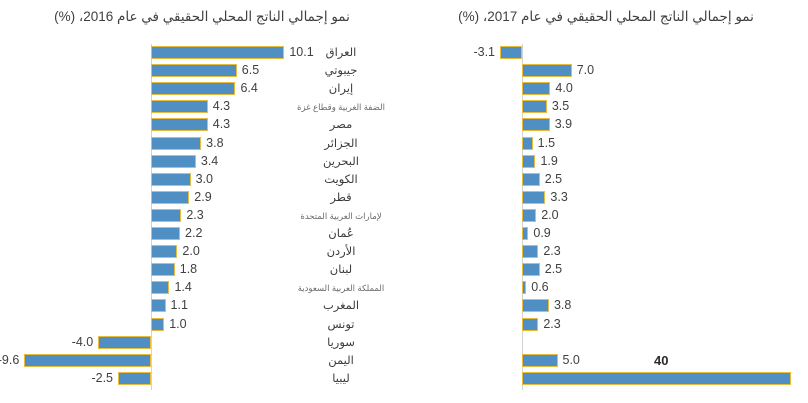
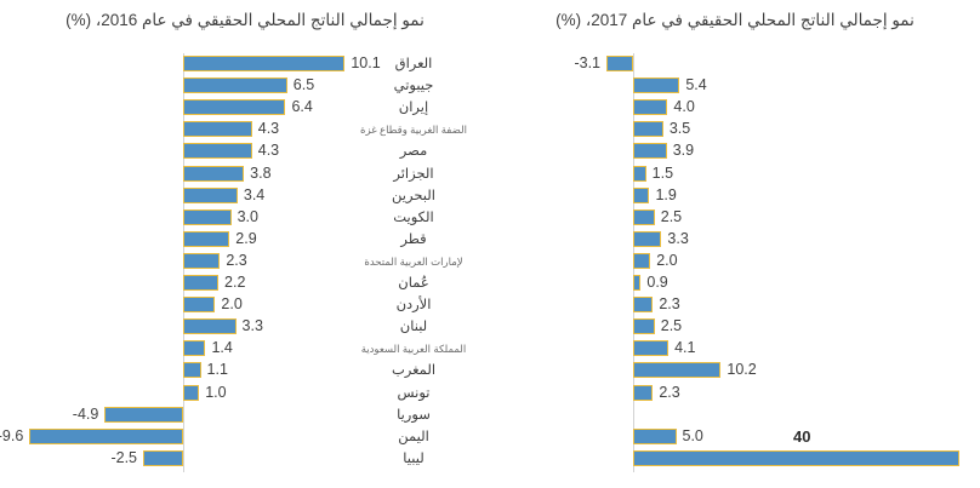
نمو إجمالي الناتج المحلي الحقيقي في عام 2016، (%)/لبنان: 1.8 -> 3.3
نمو إجمالي الناتج المحلي الحقيقي في عام 2016، (%)/سوريا: -4.0 -> -4.9
نمو إجمالي الناتج المحلي الحقيقي في عام 2017، (%)/جيبوتي: 7.0 -> 5.4
نمو إجمالي الناتج المحلي الحقيقي في عام 2017، (%)/المملكة العربية السعودية: 0.6 -> 4.1
نمو إجمالي الناتج المحلي الحقيقي في عام 2017، (%)/المغرب: 3.8 -> 10.2
